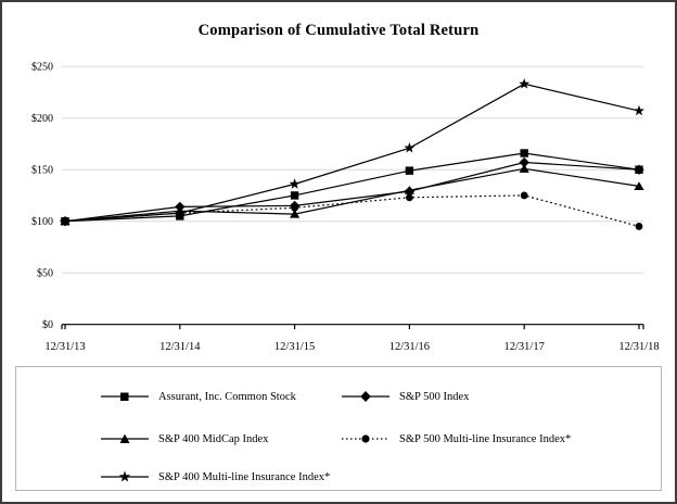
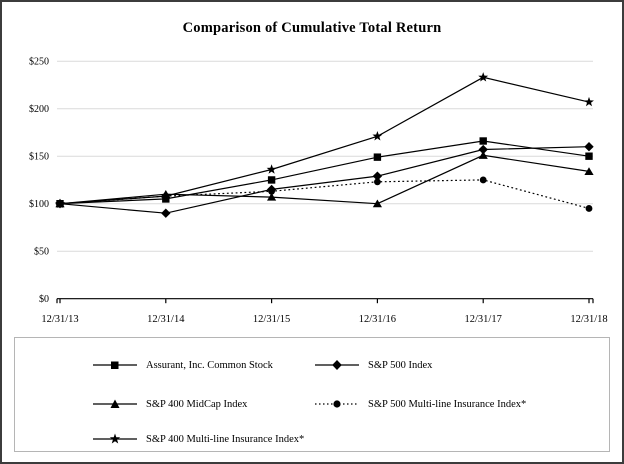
S&P 500 Index/12/31/14: $110 -> $90
S&P 400 MidCap Index/12/31/16: $130 -> $100
S&P 500 Index/12/31/18: $150 -> $160
